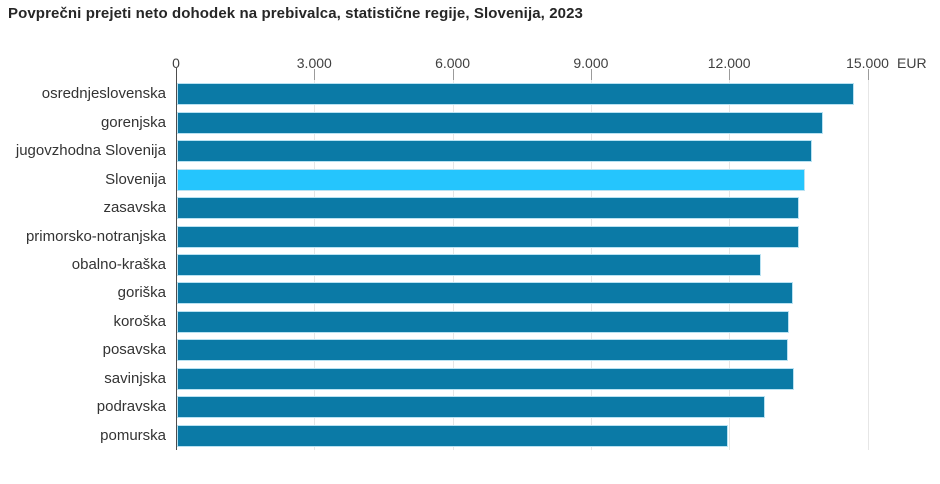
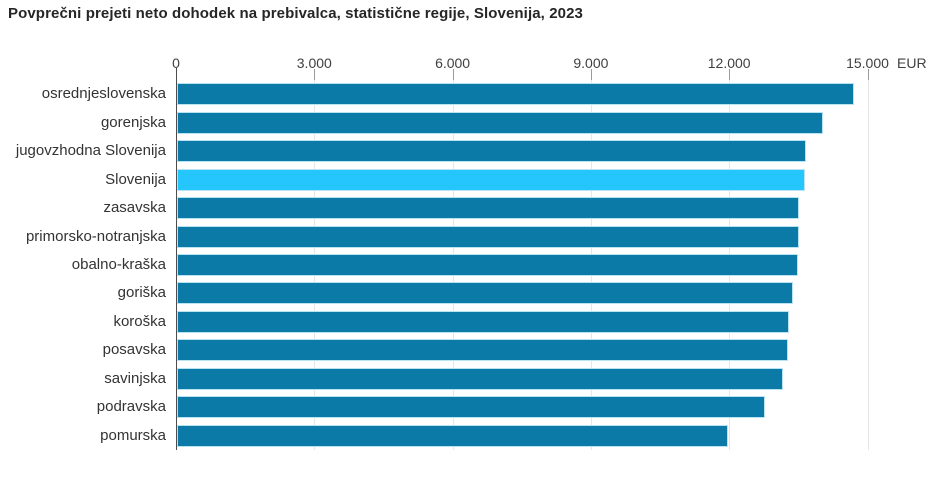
jugovzhodna Slovenija: 13800 -> 13700
obalno-kraška: 12700 -> 13500
savinjska: 13400 -> 13200
